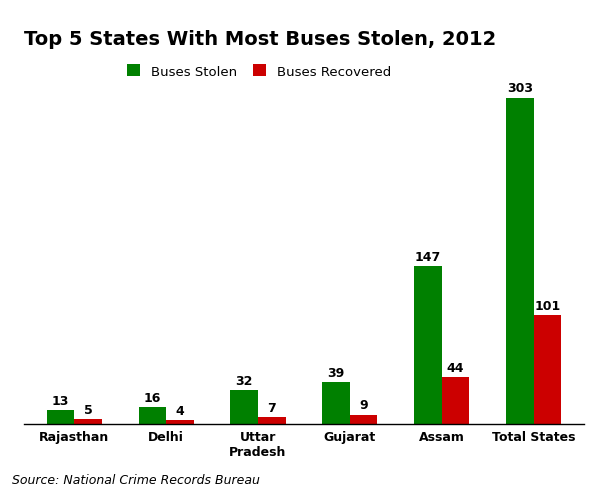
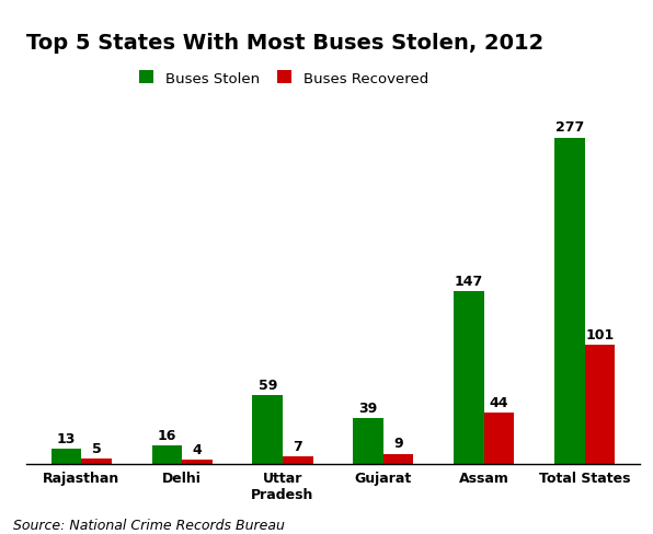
Buses Stolen/Uttar Pradesh: 32 -> 59
Buses Stolen/Total States: 303 -> 277
